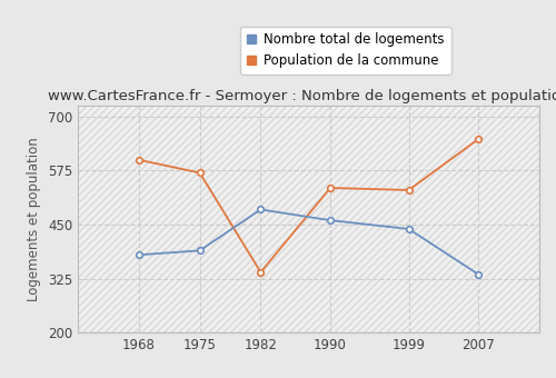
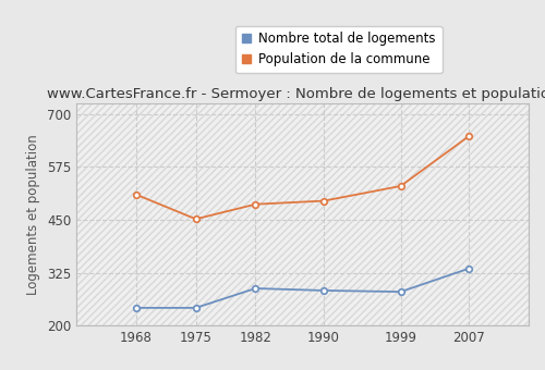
Nombre total de logements/1968: 380 -> 242
Population de la commune/1968: 600 -> 510
Nombre total de logements/1975: 390 -> 242
Population de la commune/1975: 570 -> 452
Nombre total de logements/1982: 485 -> 288
Population de la commune/1982: 340 -> 487
Nombre total de logements/1990: 460 -> 283
Population de la commune/1990: 535 -> 495
Nombre total de logements/1999: 440 -> 280
